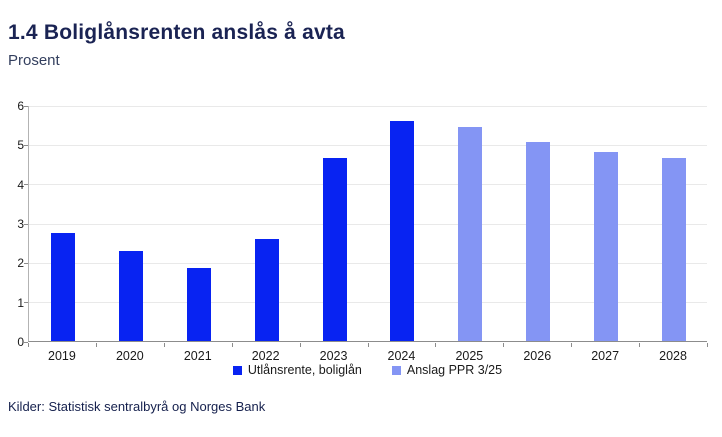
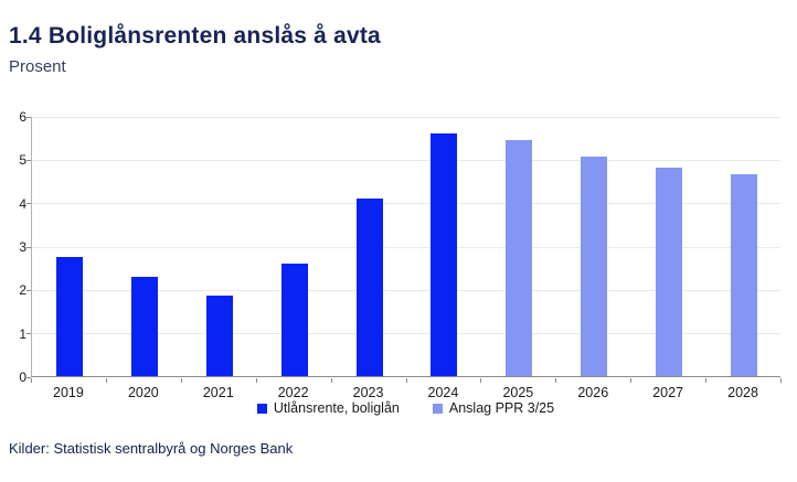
Utlånsrente, boliglån/2023: 4.7 -> 4.1
